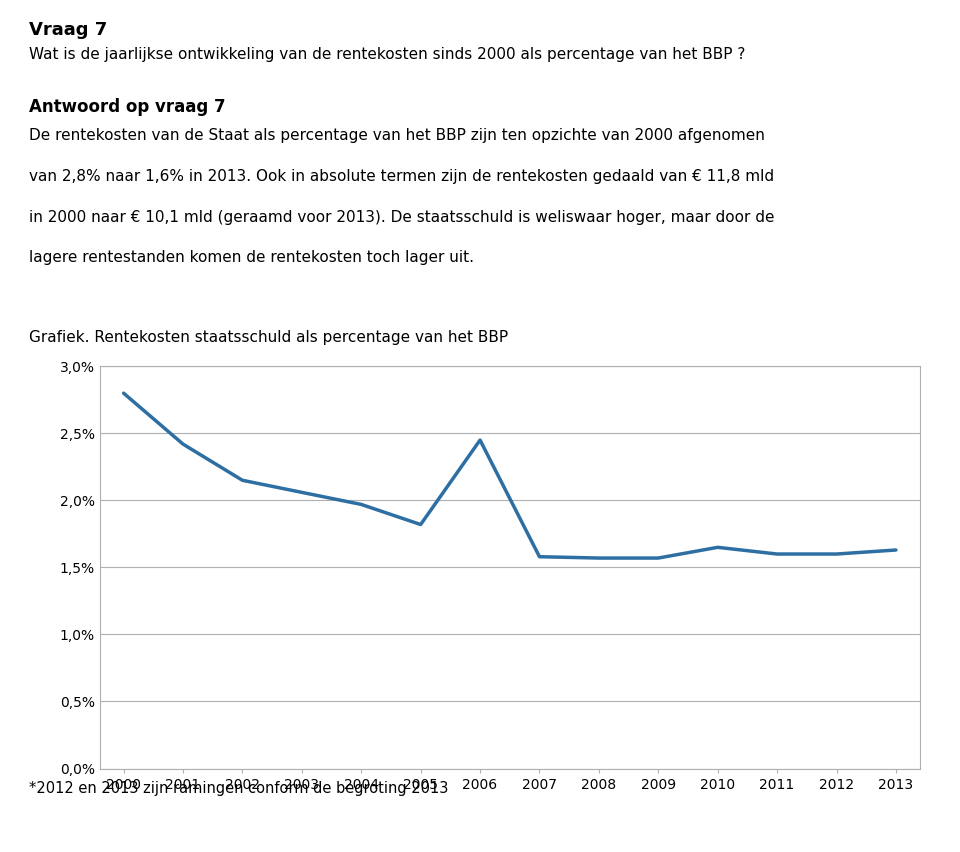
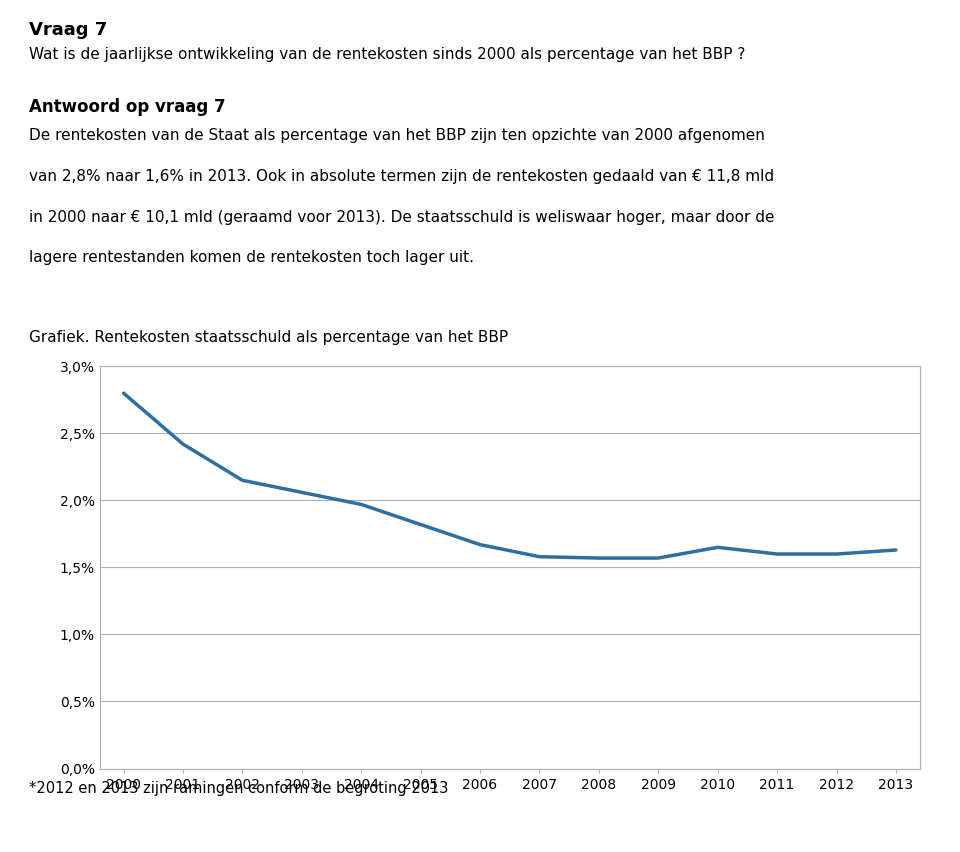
2006: 2,45% -> 1,67%
